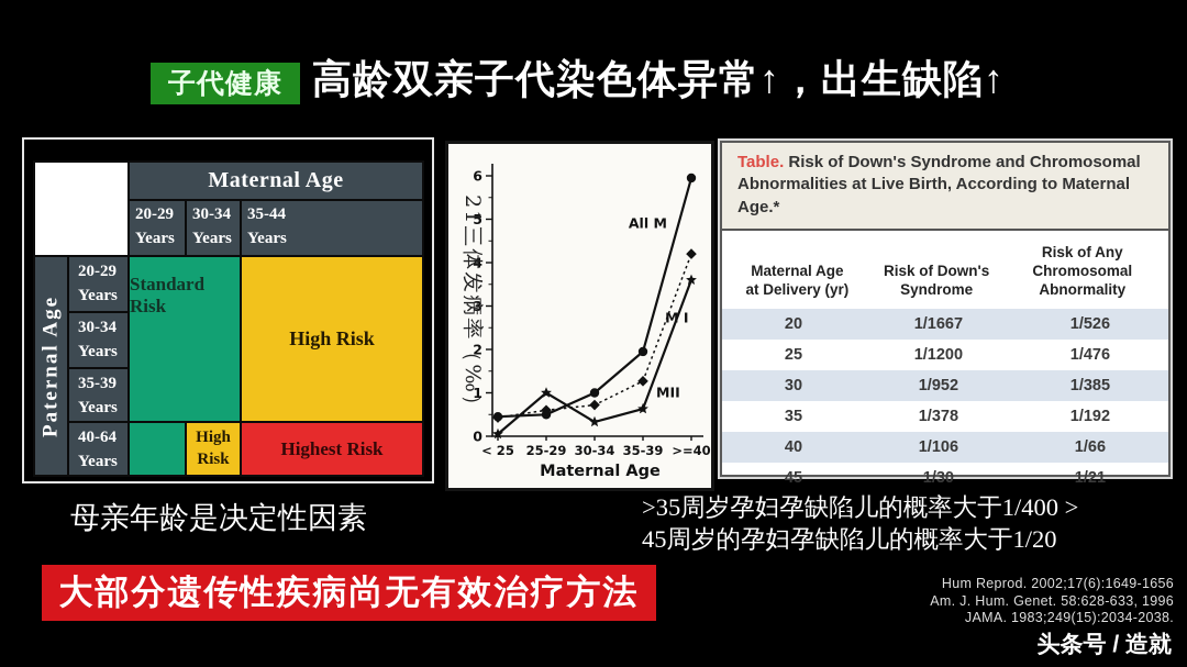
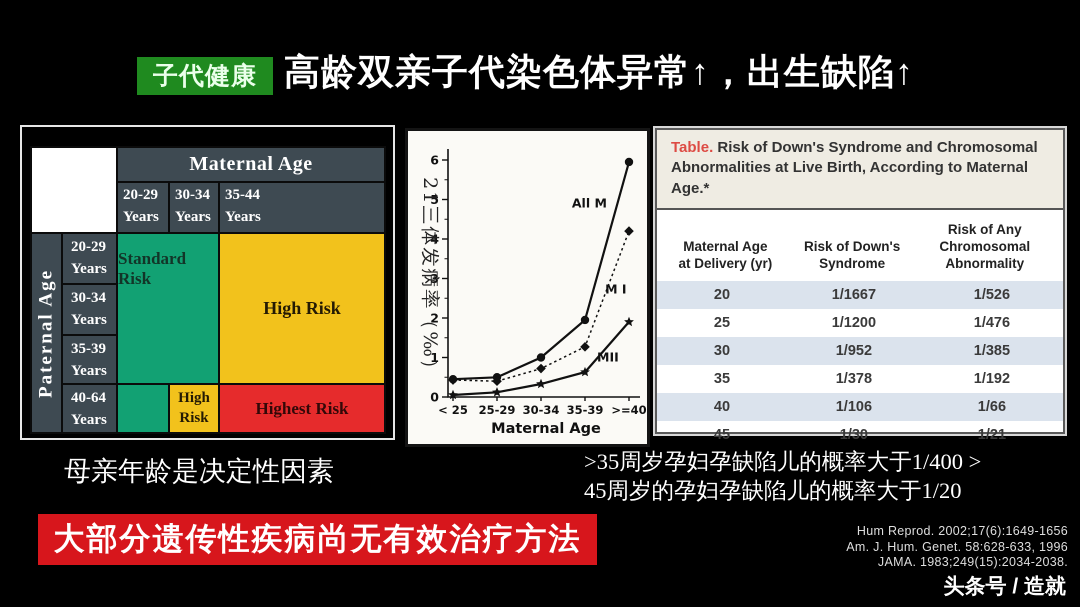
M I/25-29: 0.6 -> 0.4
MII/25-29: 1.0 -> 0.1
MII/>=40: 3.6 -> 1.9
